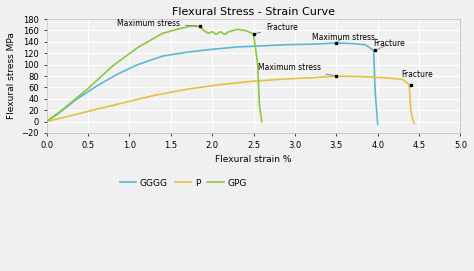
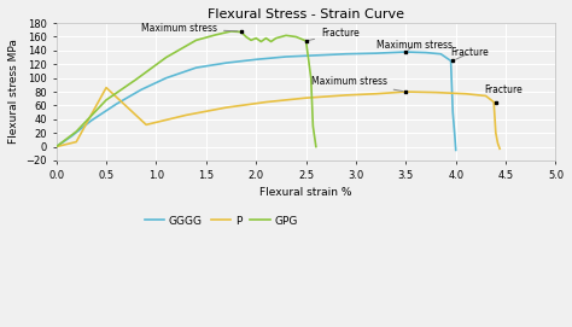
P/0.5: 18 -> 86
GPG/0.5: 58 -> 68
